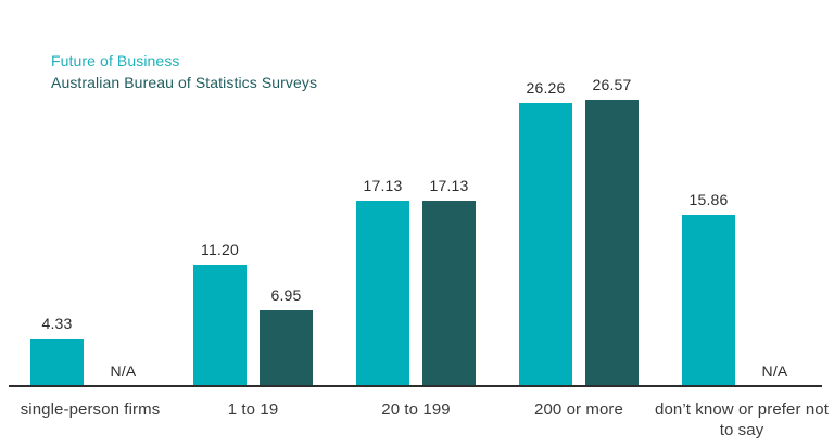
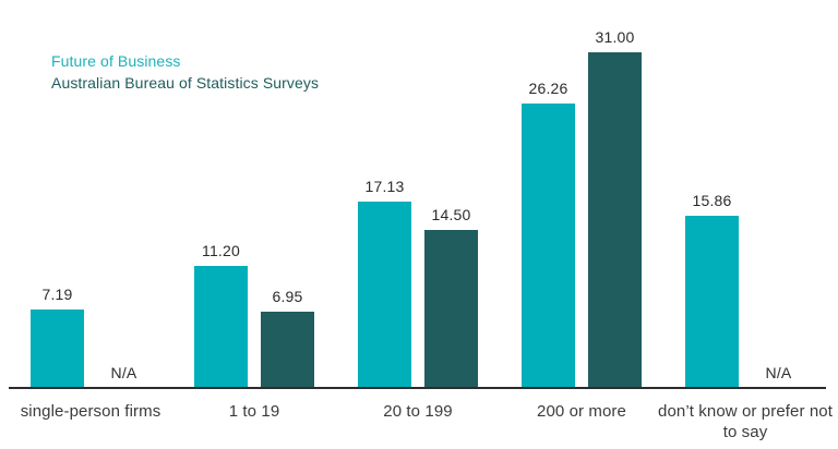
Future of Business/single-person firms: 4.33 -> 7.19
Australian Bureau of Statistics Surveys/20 to 199: 17.13 -> 14.50
Australian Bureau of Statistics Surveys/200 or more: 26.57 -> 31.00
